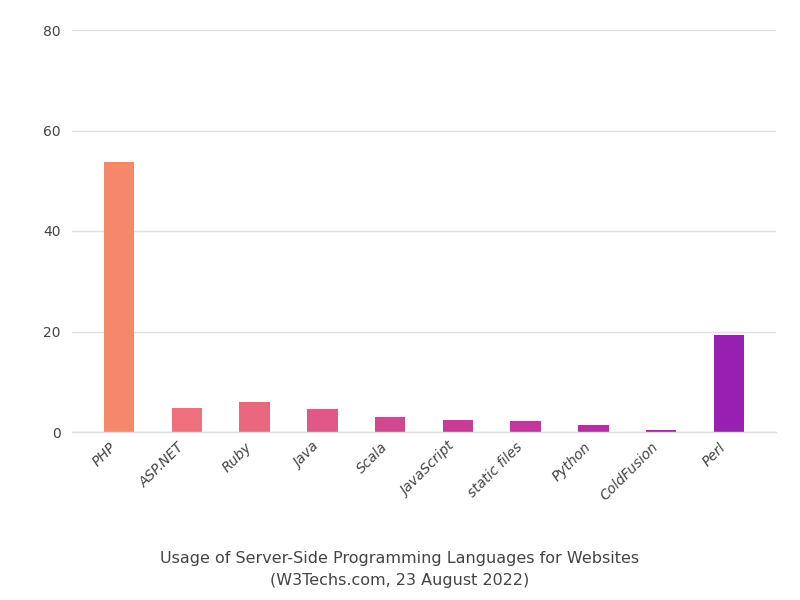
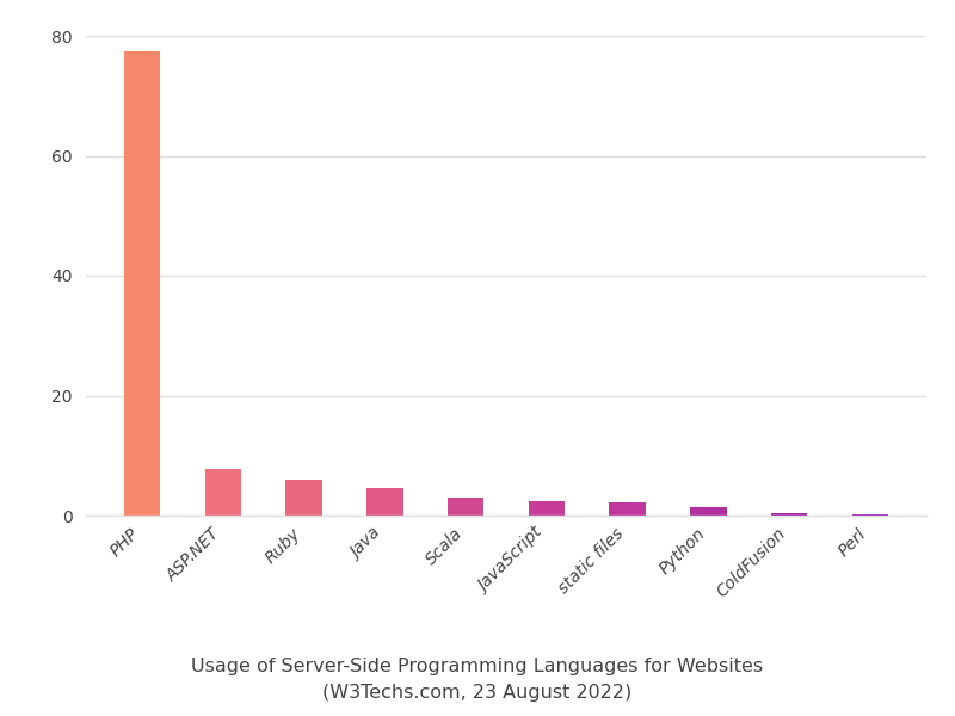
PHP: 53.8 -> 77.4
ASP.NET: 4.8 -> 7.8
Perl: 19.4 -> 0.1
